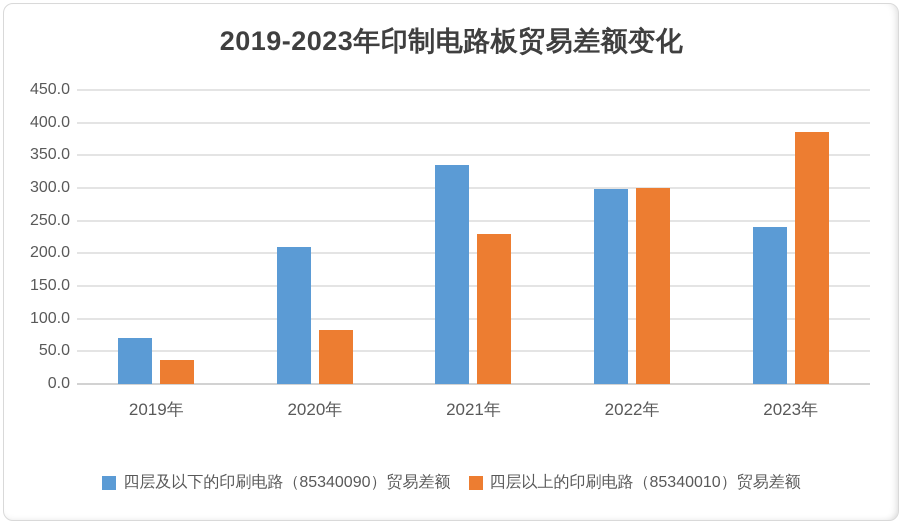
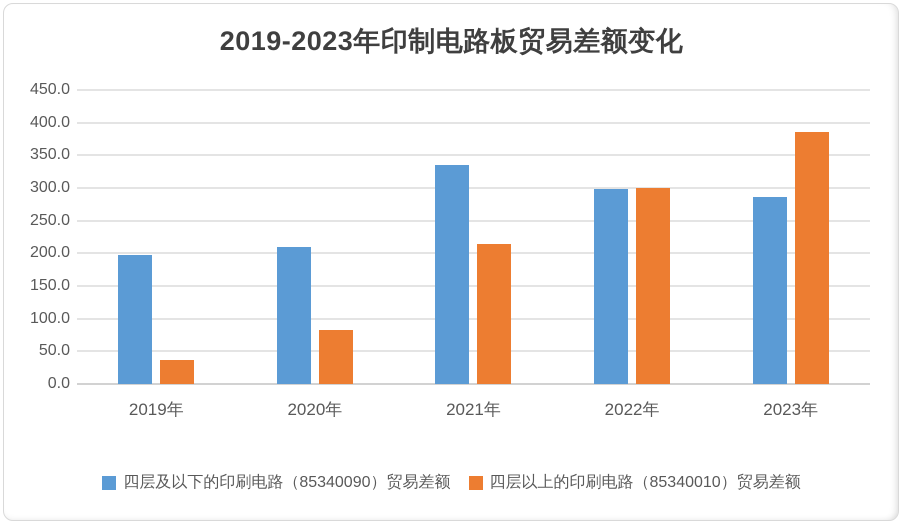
四层及以下的印刷电路（85340090）贸易差额/2019年: 70 -> 200
四层以上的印刷电路（85340010）贸易差额/2021年: 230 -> 220
四层及以下的印刷电路（85340090）贸易差额/2023年: 240 -> 290
